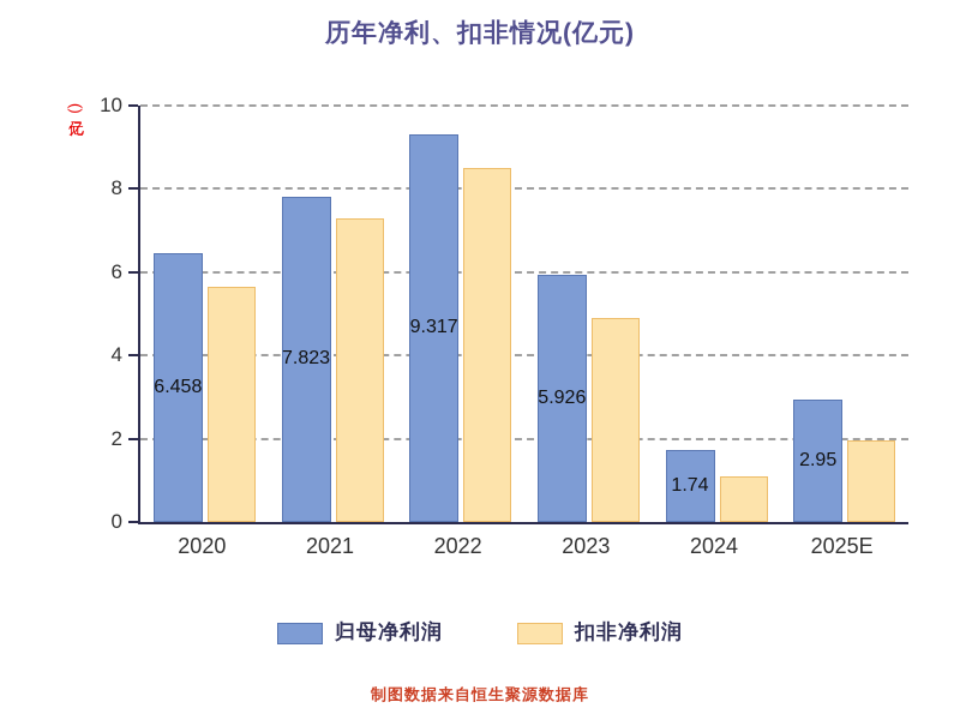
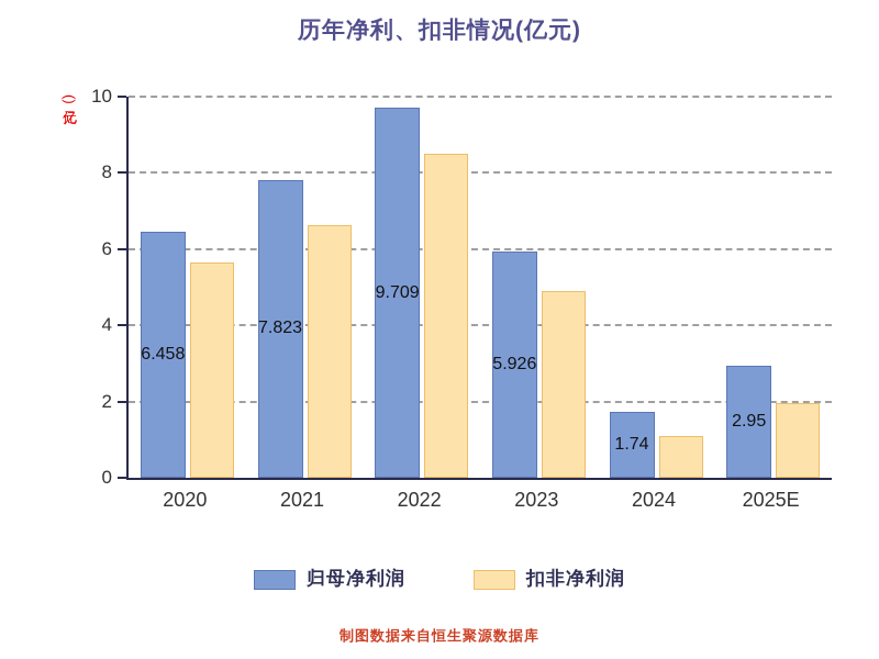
扣非净利润/2021: 7.3 -> 6.6
归母净利润/2022: 9.317 -> 9.709
